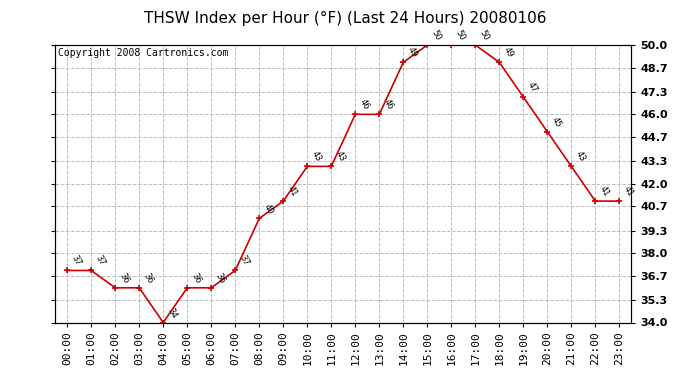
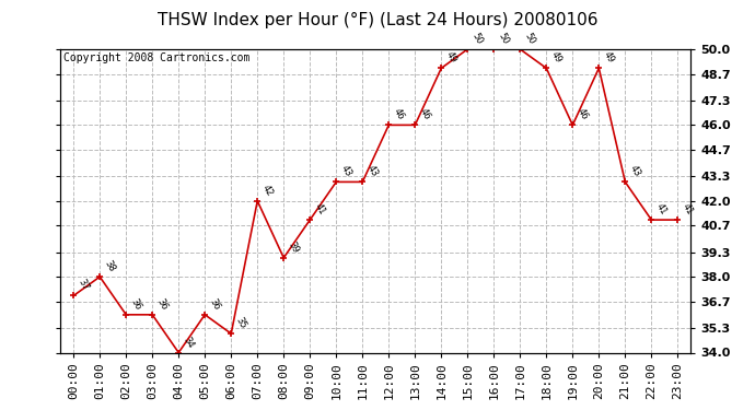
01:00: 37 -> 38
06:00: 36 -> 35
07:00: 37 -> 42
08:00: 40 -> 39
19:00: 47 -> 46
20:00: 45 -> 49
